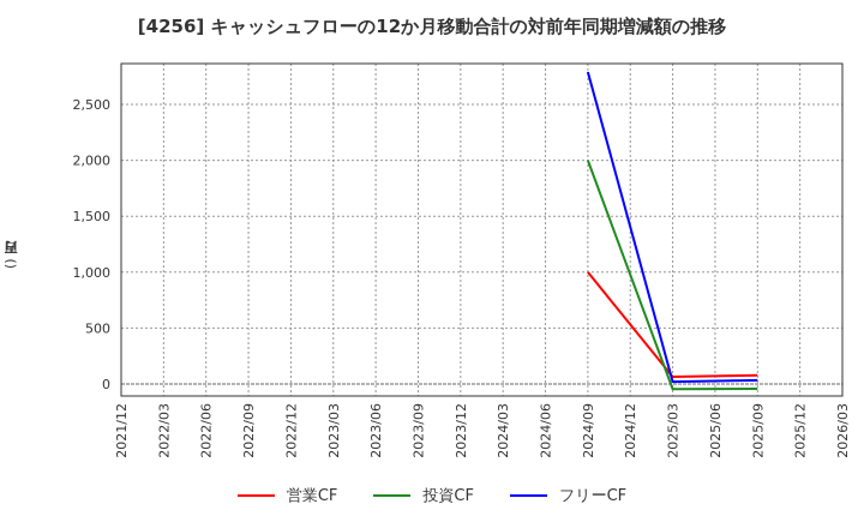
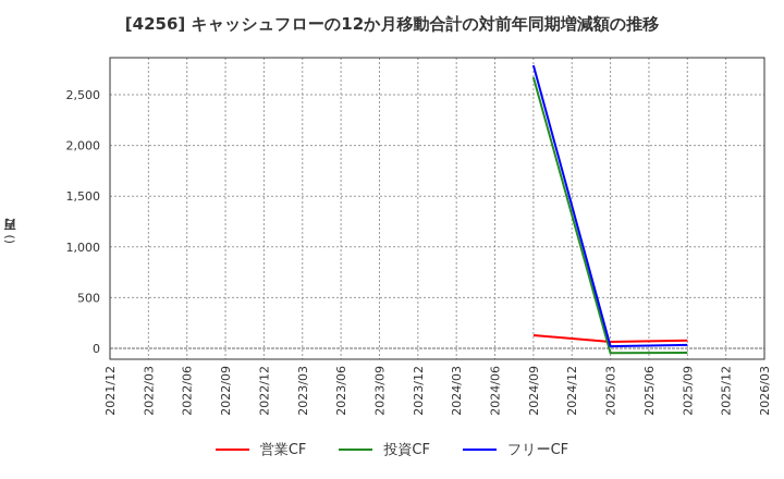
営業CF/2024/09: 1000 -> 100
投資CF/2024/09: 2000 -> 2700
